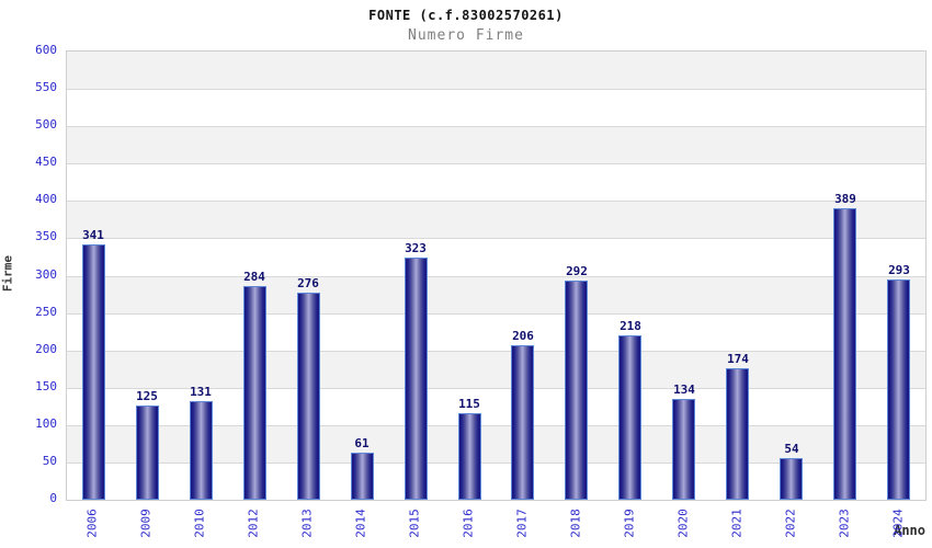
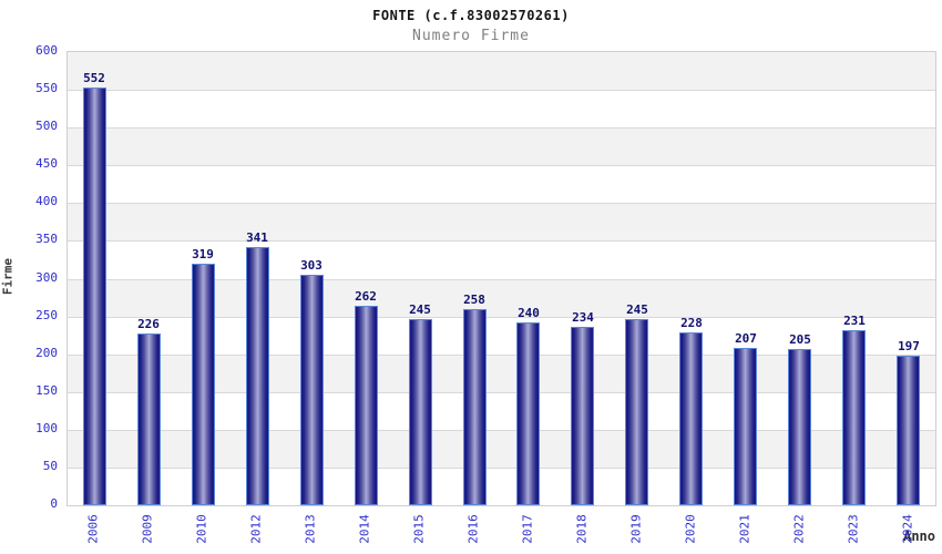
2006: 341 -> 552
2009: 125 -> 226
2010: 131 -> 319
2012: 284 -> 341
2013: 276 -> 303
2014: 61 -> 262
2015: 323 -> 245
2016: 115 -> 258
2017: 206 -> 240
2018: 292 -> 234
2019: 218 -> 245
2020: 134 -> 228
2021: 174 -> 207
2022: 54 -> 205
2023: 389 -> 231
2024: 293 -> 197
